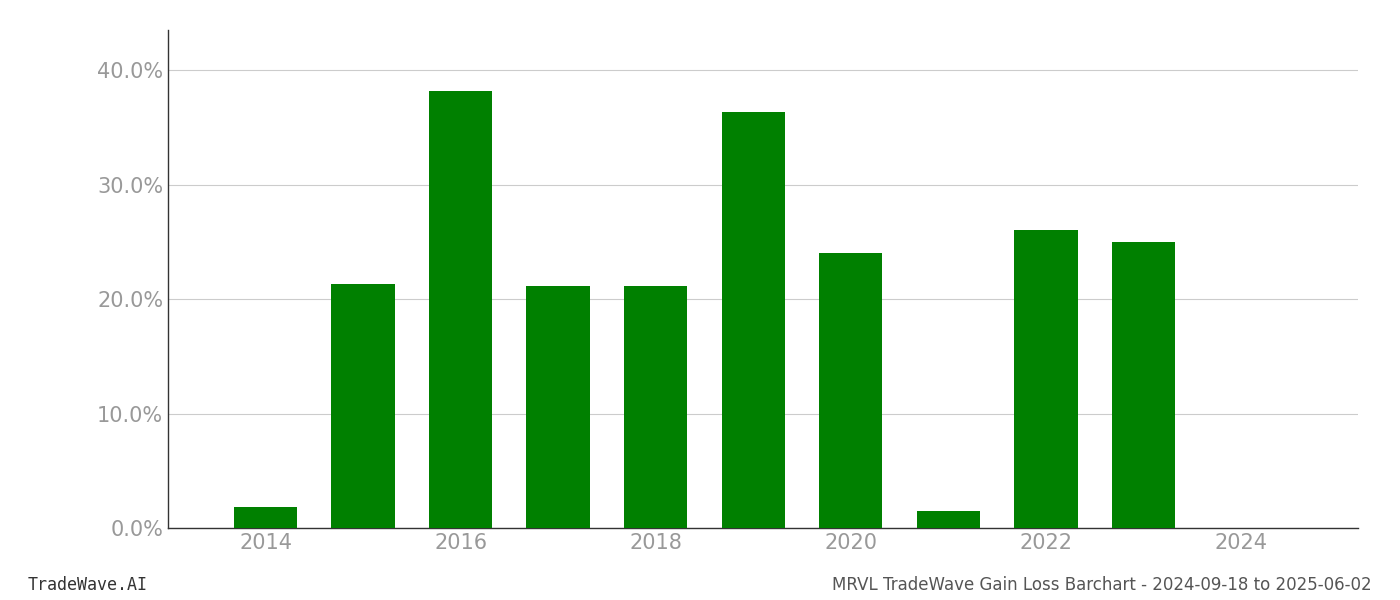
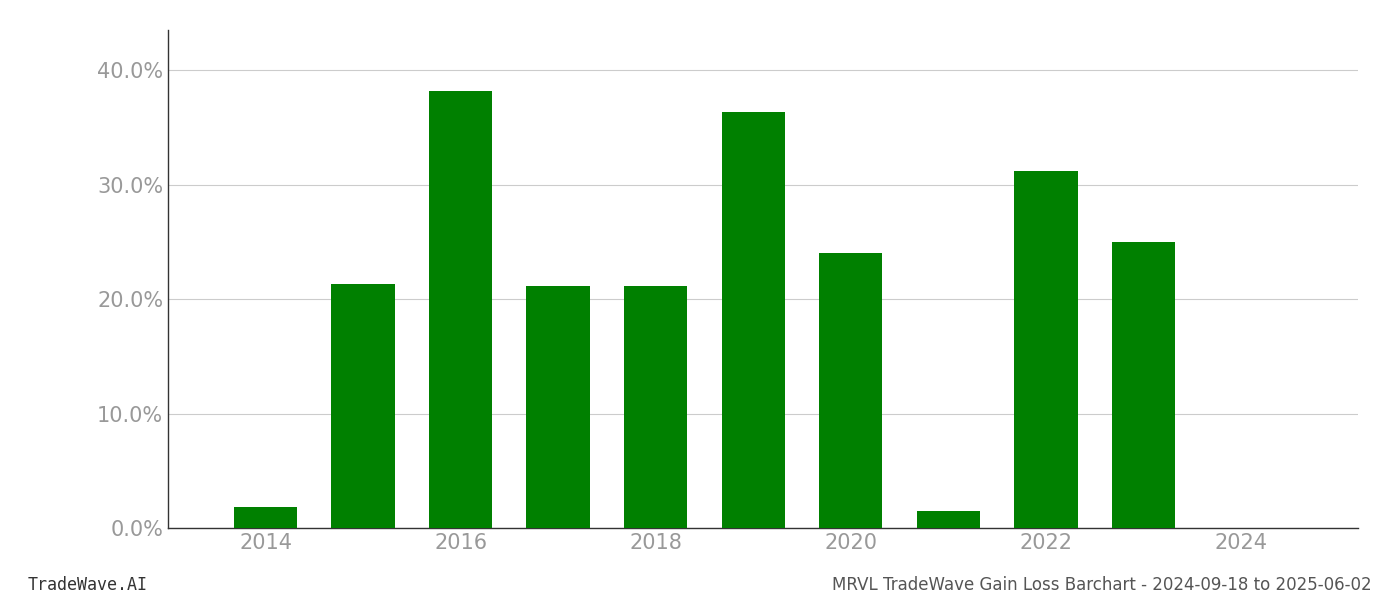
2022: 26.0% -> 31.2%
